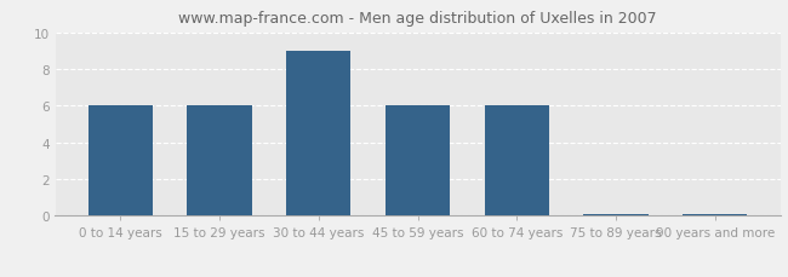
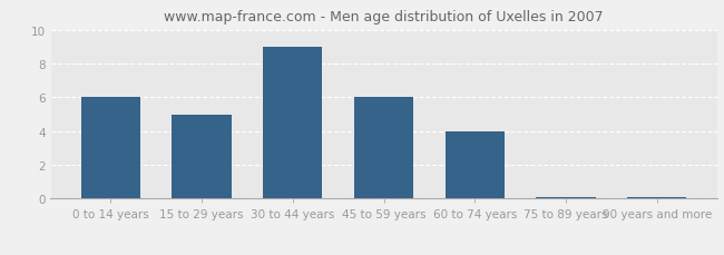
15 to 29 years: 6.0 -> 5.0
60 to 74 years: 6.0 -> 4.0
